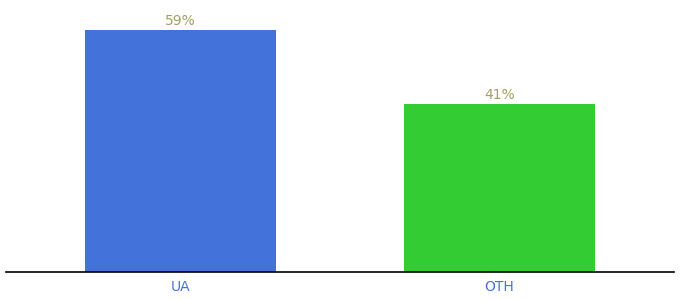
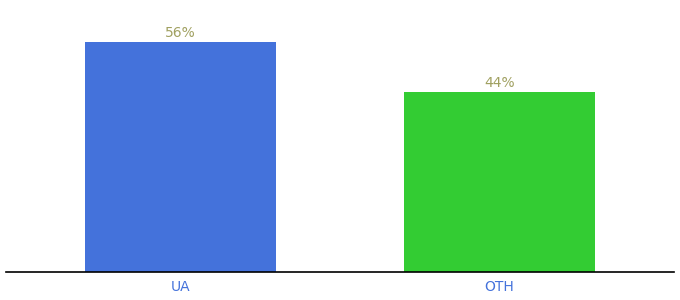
UA: 59% -> 56%
OTH: 41% -> 44%
